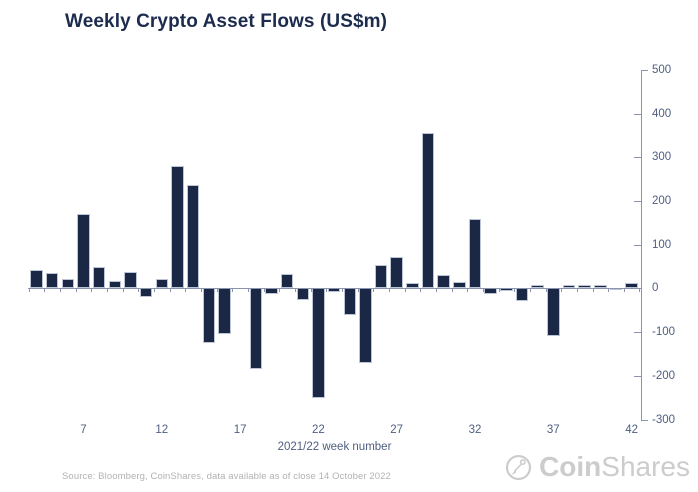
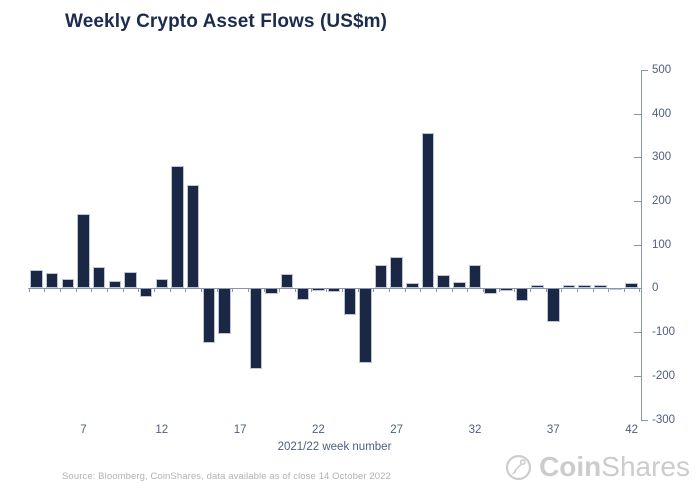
22: -250 -> -10
32: 160 -> 50
37: -110 -> -80
